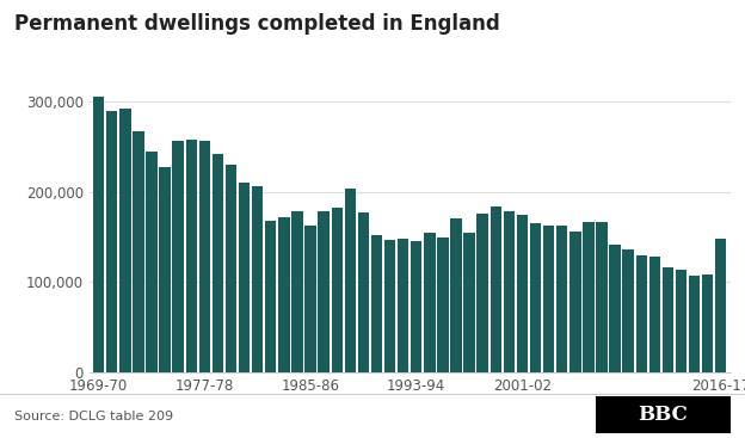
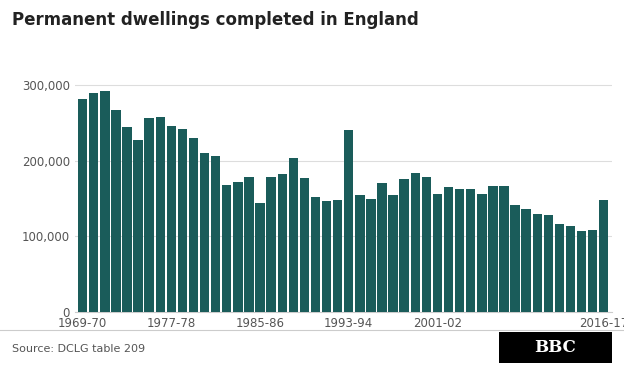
1969-70: 306,000 -> 282,000
1977-78: 257,000 -> 246,000
1985-86: 163,000 -> 144,000
1993-94: 145,000 -> 240,000
2001-02: 175,000 -> 156,000
